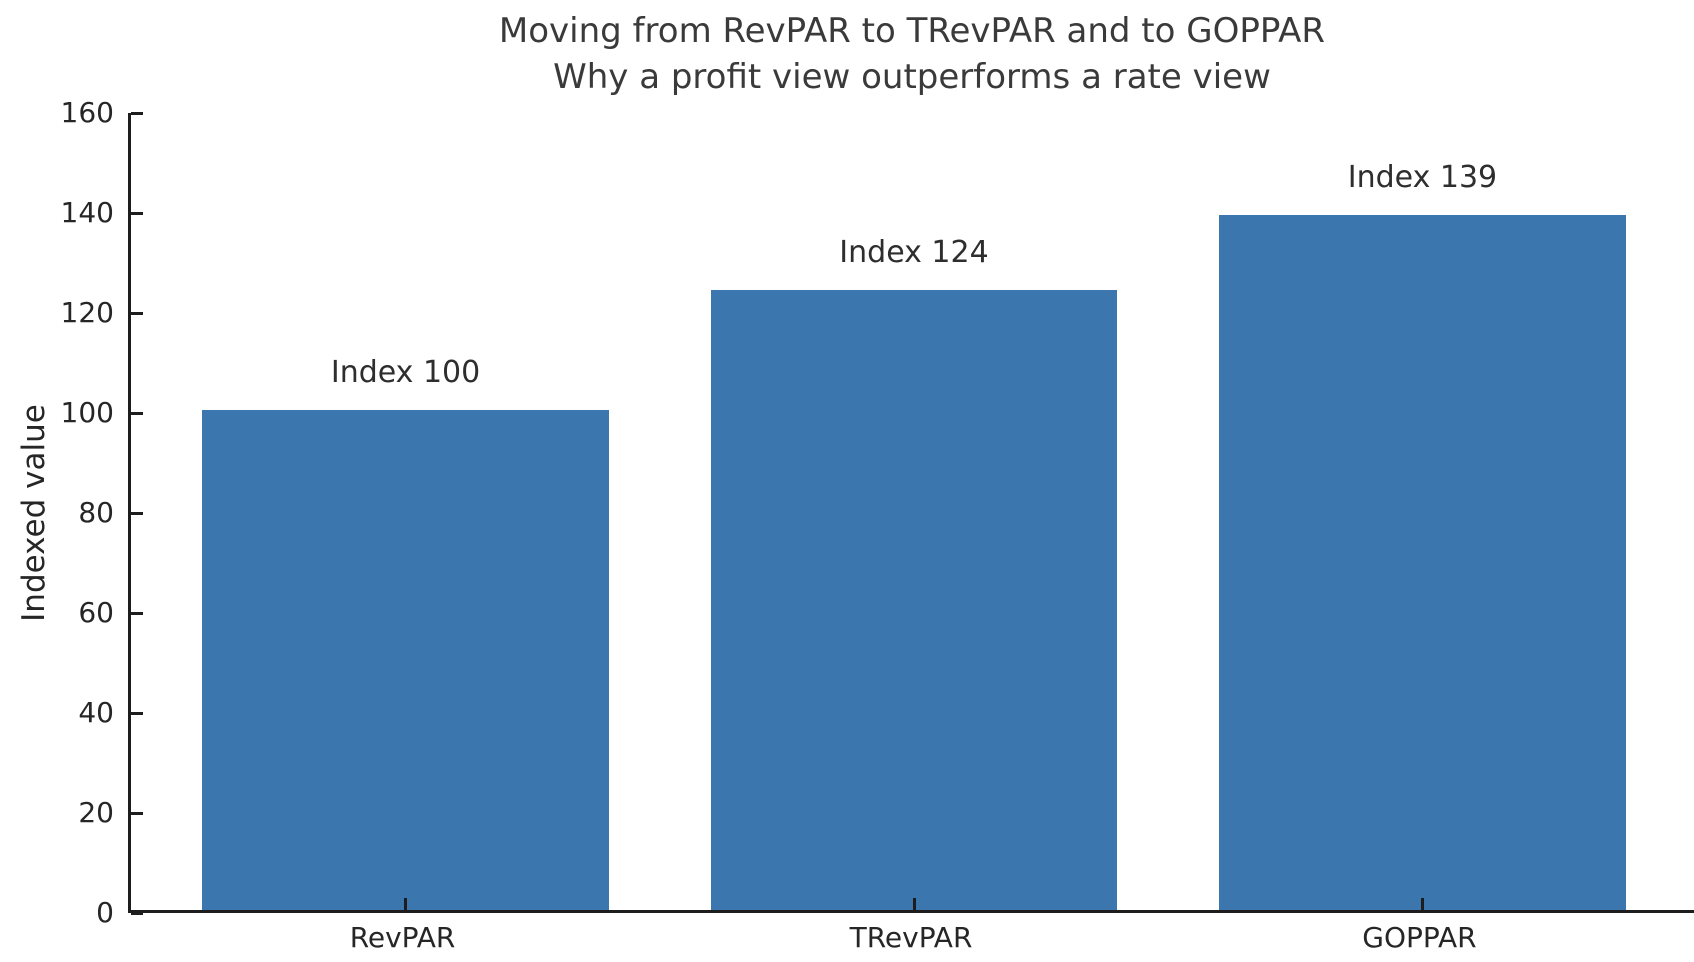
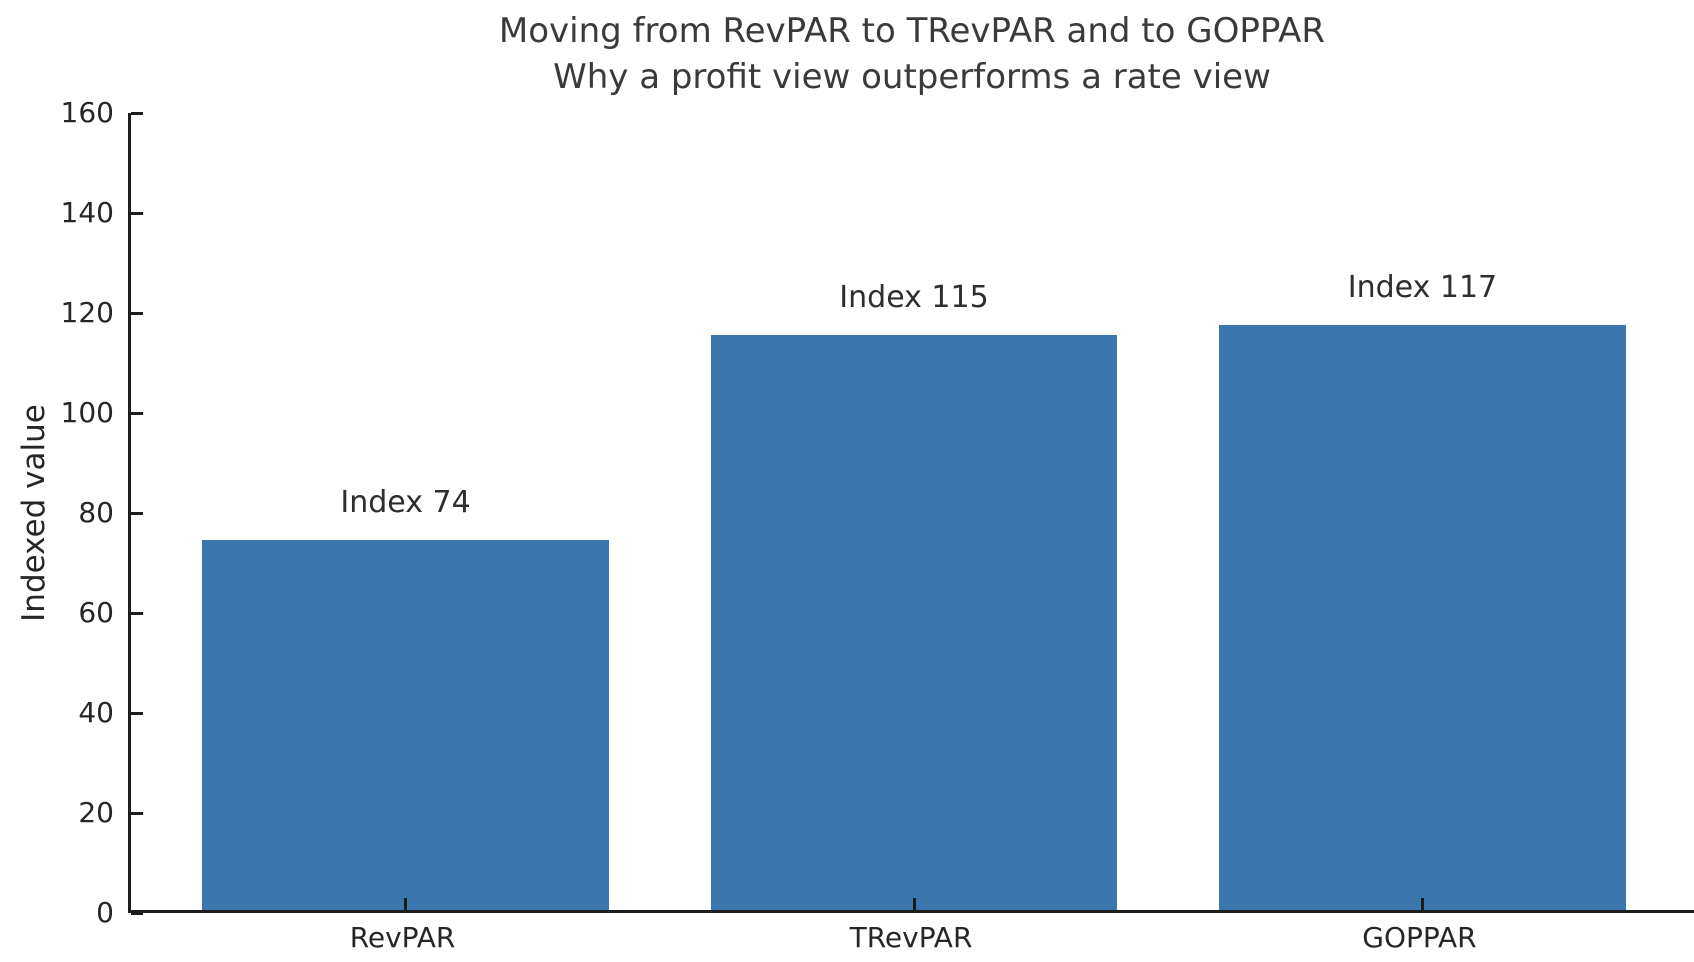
RevPAR: 100 -> 74
TRevPAR: 124 -> 115
GOPPAR: 139 -> 117
